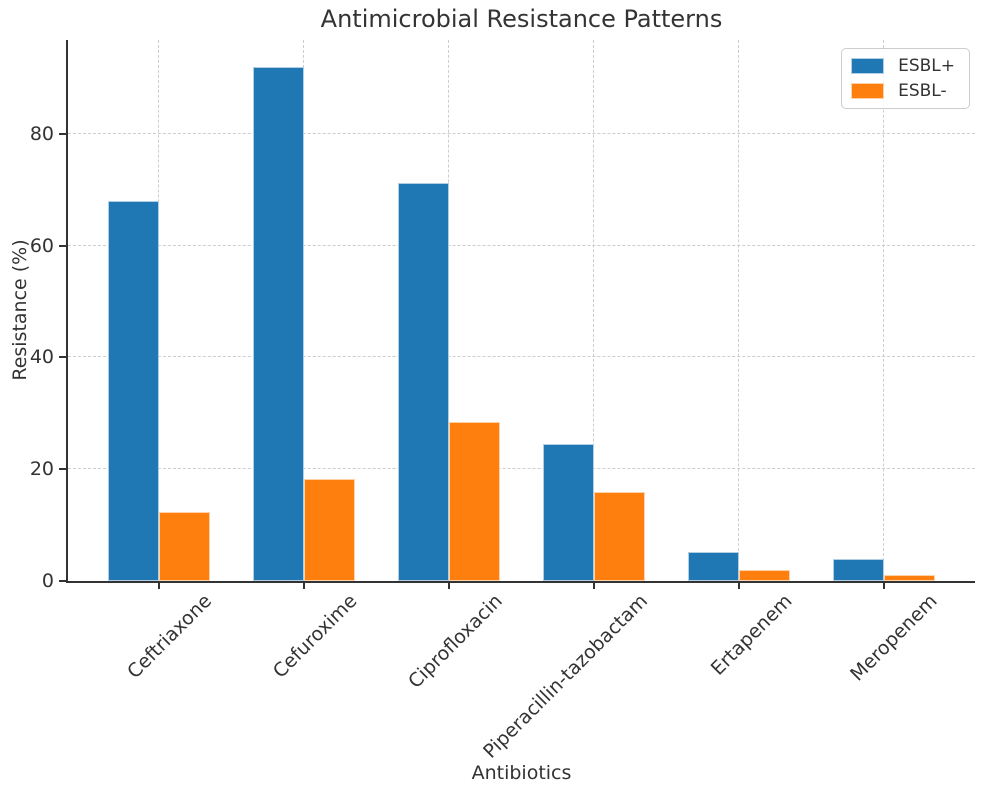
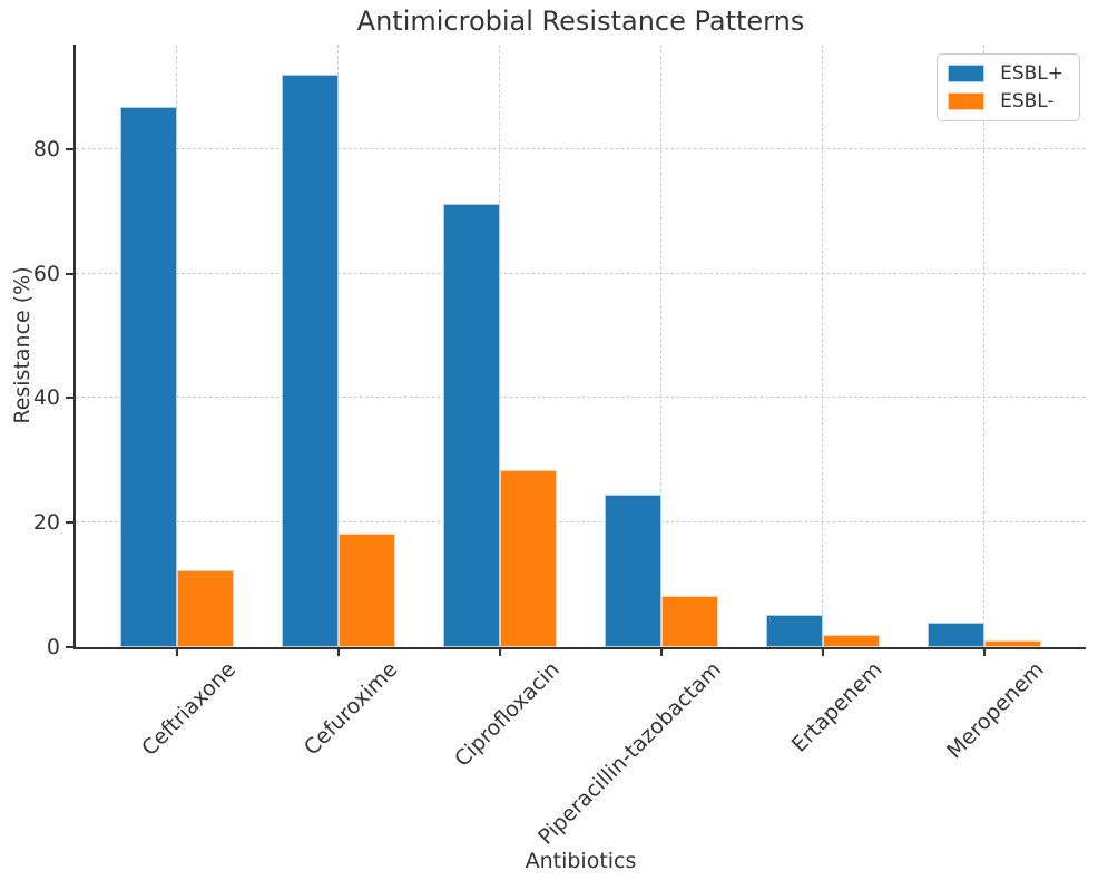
ESBL+/Ceftriaxone: 68 -> 87
ESBL-/Piperacillin-tazobactam: 16 -> 8
